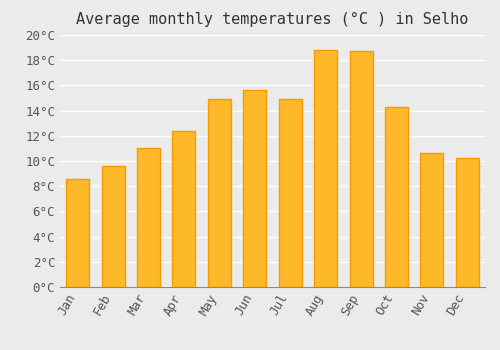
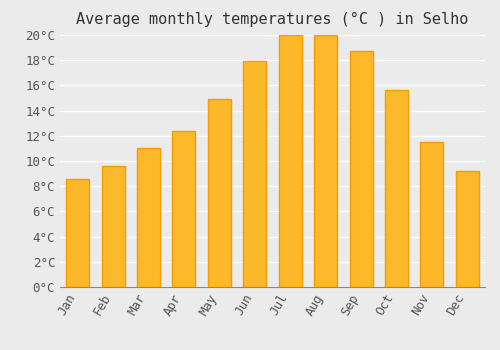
Jun: 15.6°C -> 17.9°C
Jul: 14.9°C -> 20.0°C
Aug: 18.8°C -> 20.0°C
Oct: 14.3°C -> 15.6°C
Nov: 10.6°C -> 11.5°C
Dec: 10.2°C -> 9.2°C
